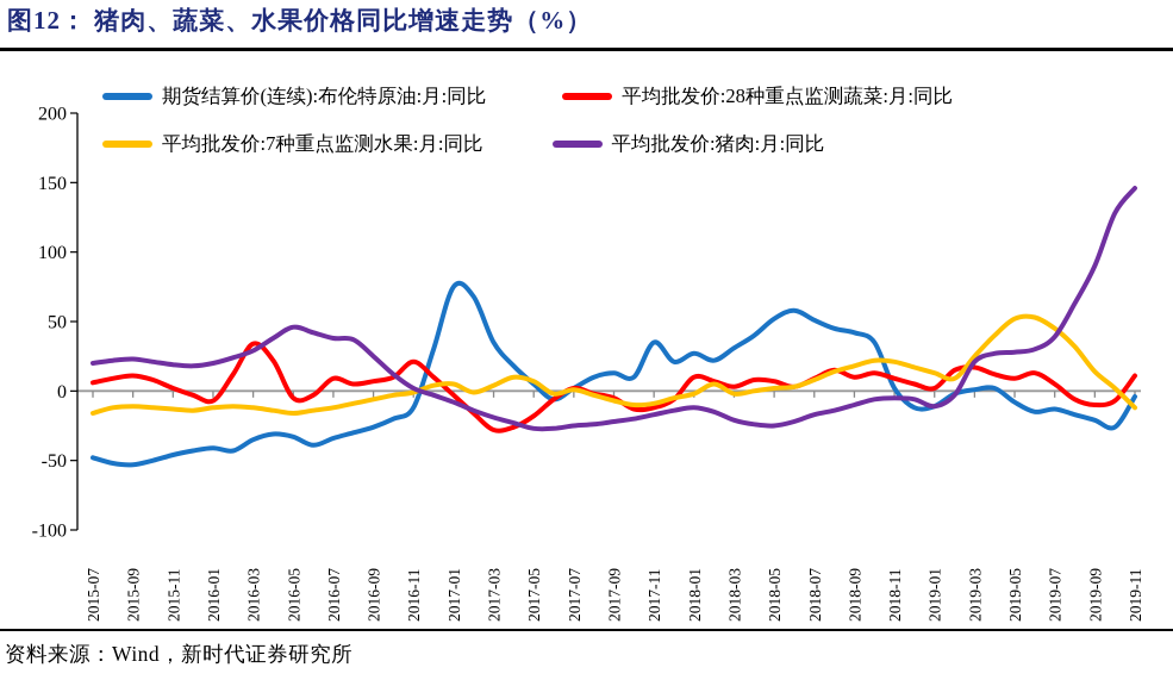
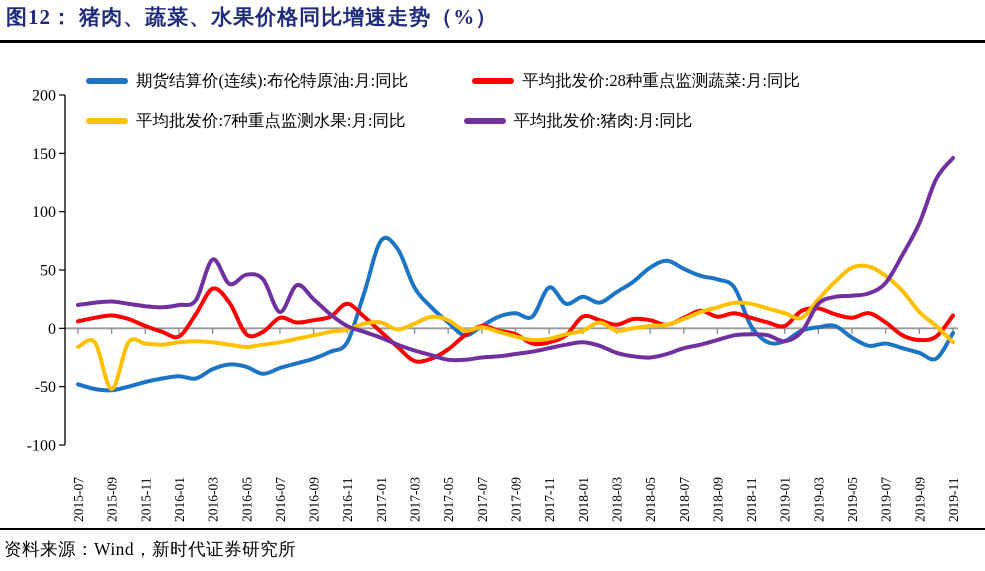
平均批发价:7种重点监测水果:月:同比/2015-09: -11 -> -52
平均批发价:猪肉:月:同比/2016-03: 29 -> 59
平均批发价:猪肉:月:同比/2016-07: 38 -> 14
